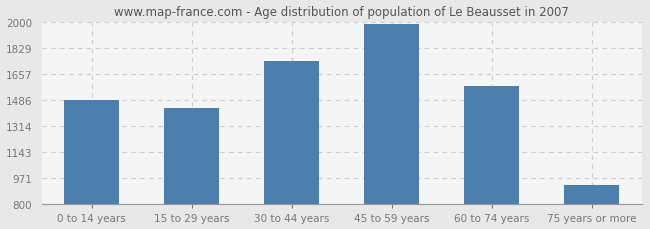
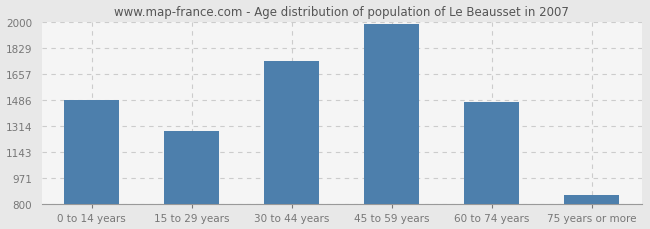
15 to 29 years: 1430 -> 1280
60 to 74 years: 1580 -> 1470
75 years or more: 930 -> 860
